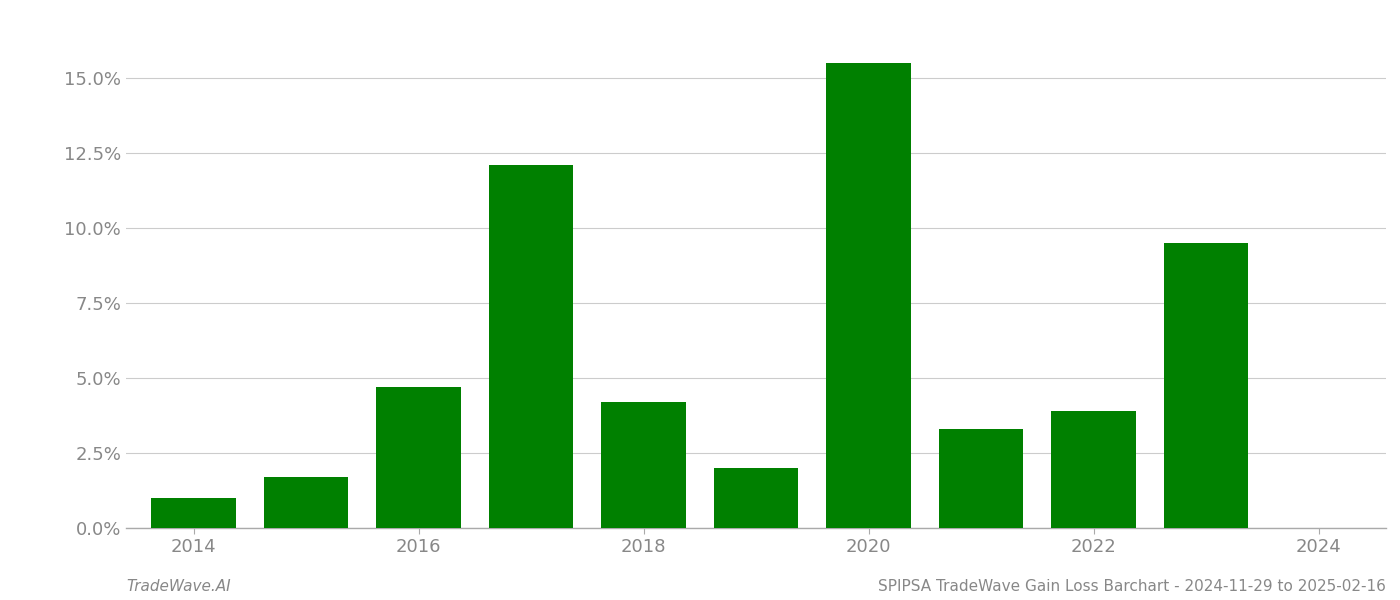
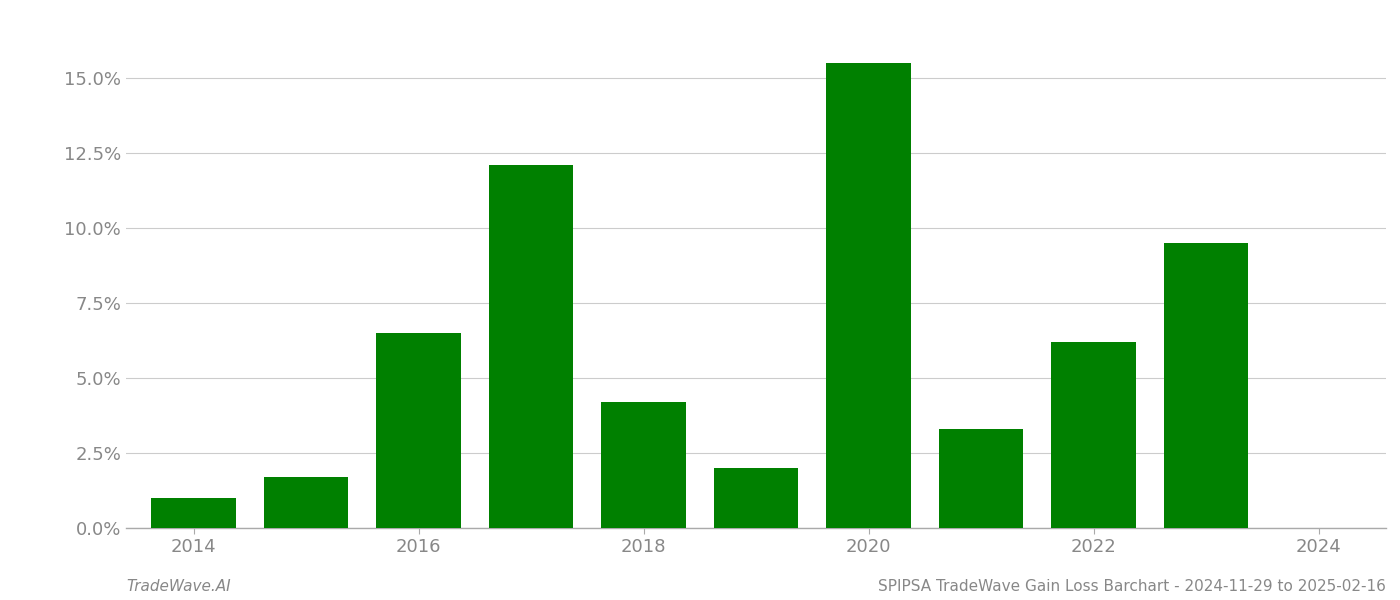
2016: 4.7% -> 6.5%
2022: 3.9% -> 6.2%
